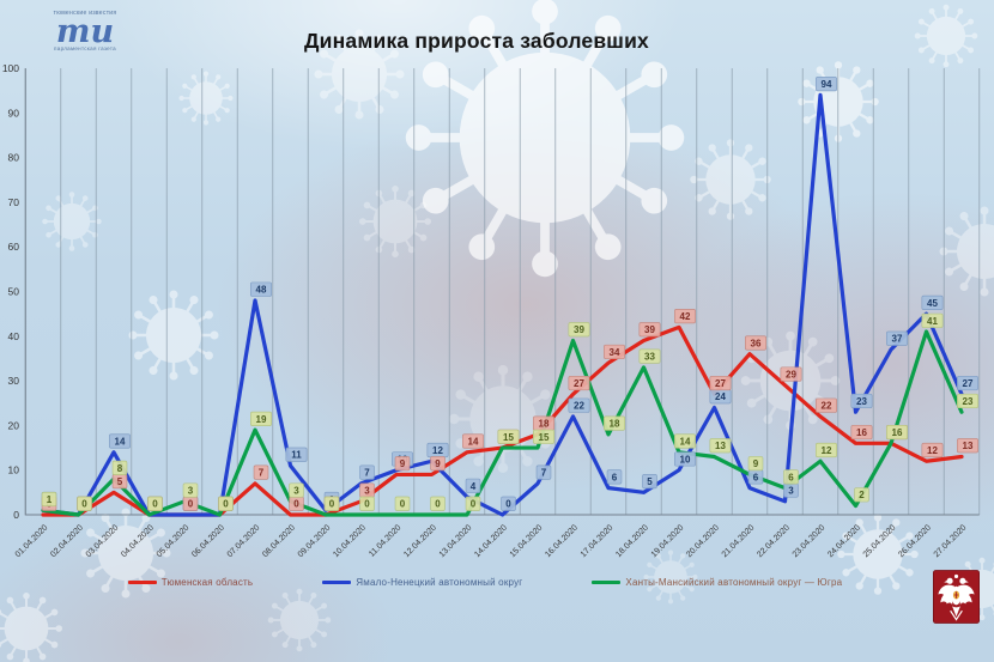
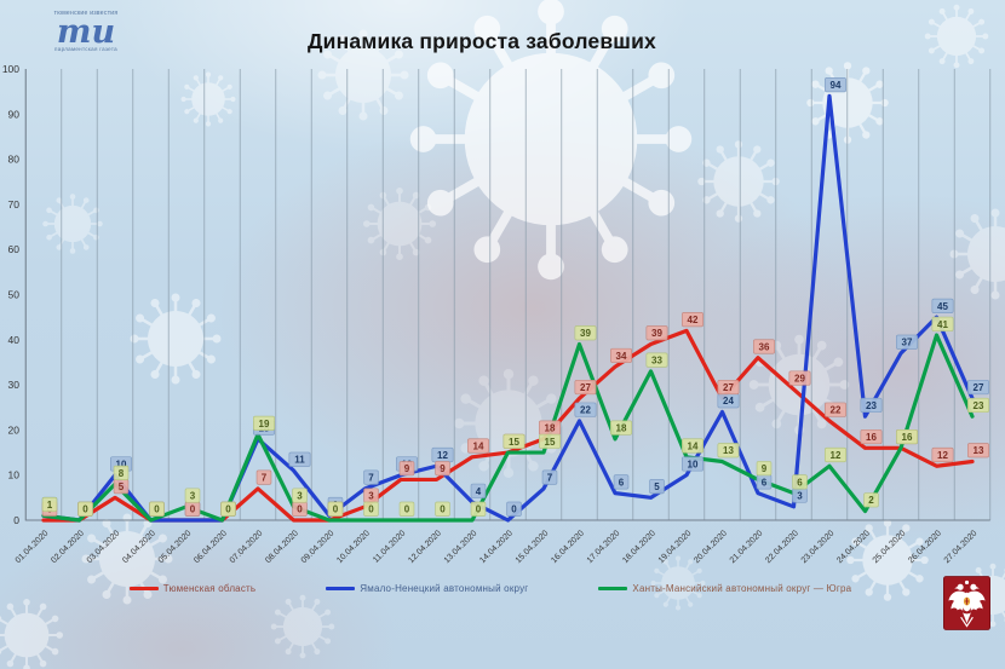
Ямало-Ненецкий автономный округ/03.04.2020: 14 -> 10
Ямало-Ненецкий автономный округ/07.04.2020: 48 -> 18
